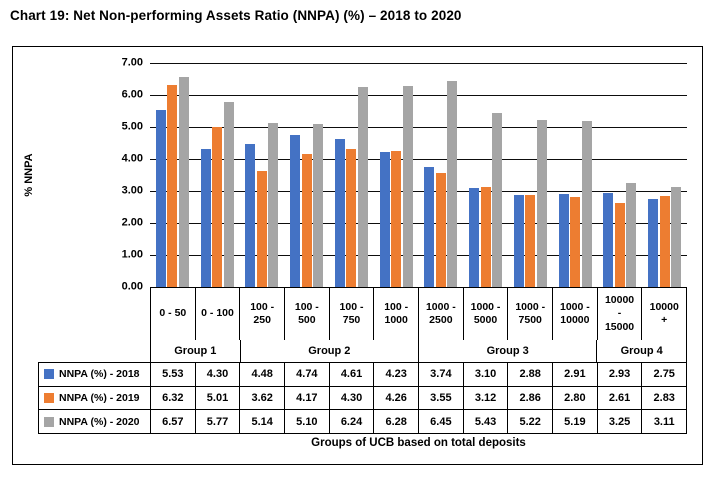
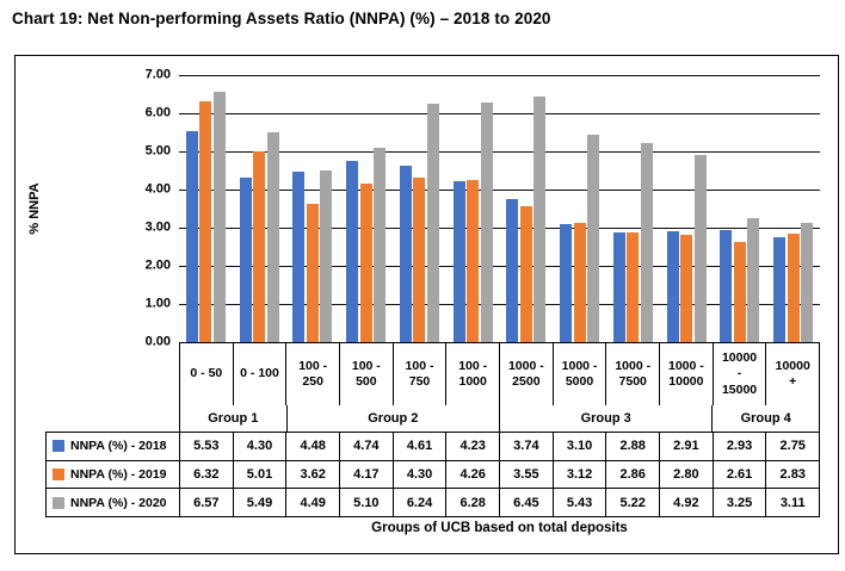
NNPA (%) - 2020/0 - 100: 5.77 -> 5.49
NNPA (%) - 2020/100 - 250: 5.14 -> 4.49
NNPA (%) - 2020/1000 - 10000: 5.19 -> 4.92
